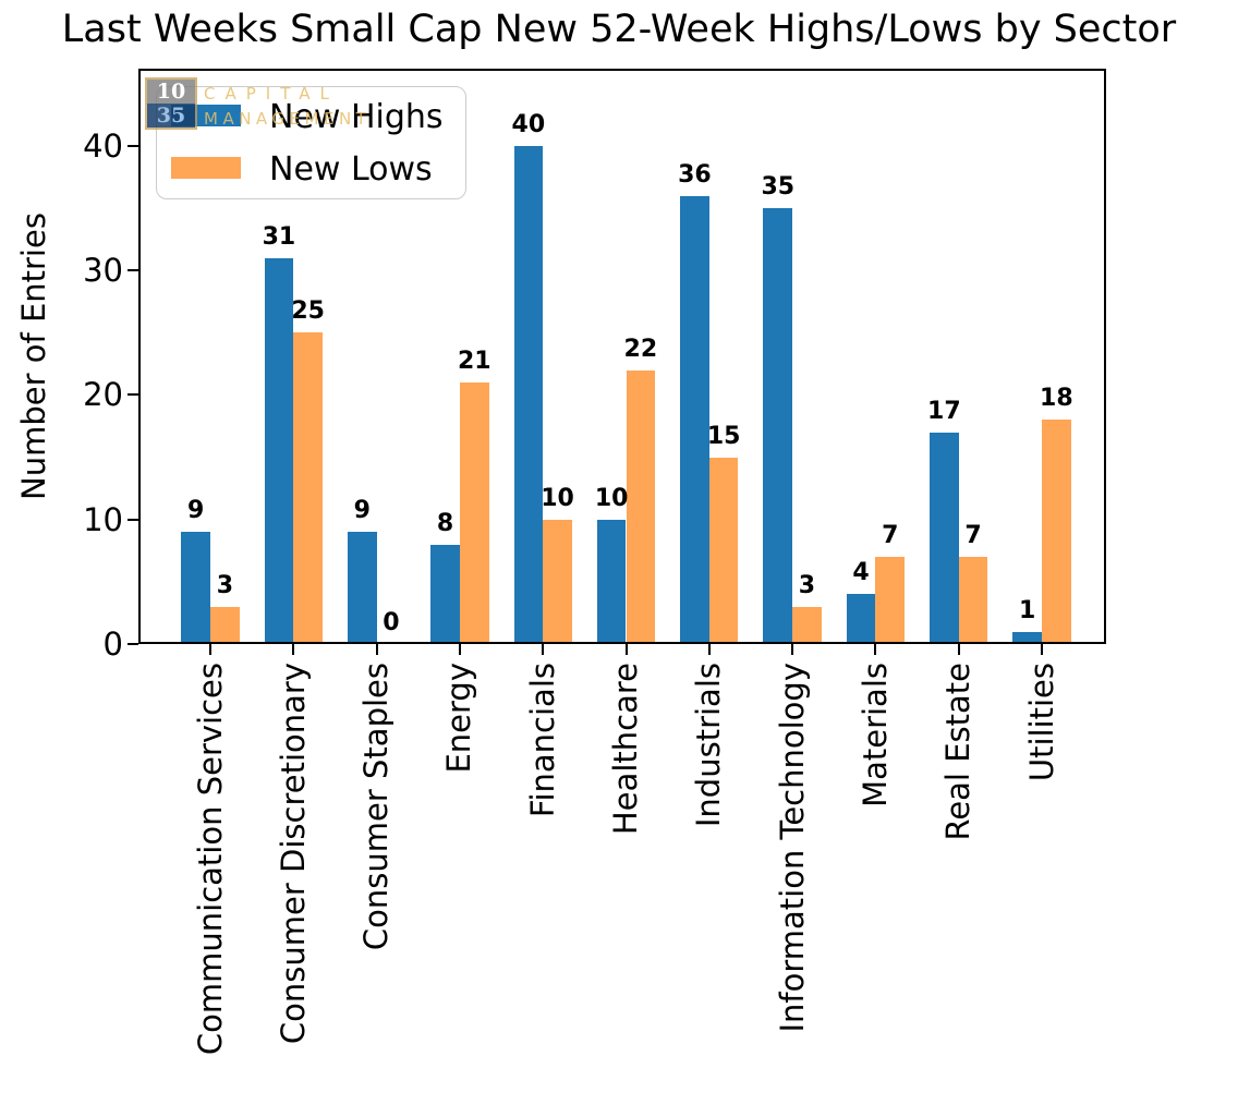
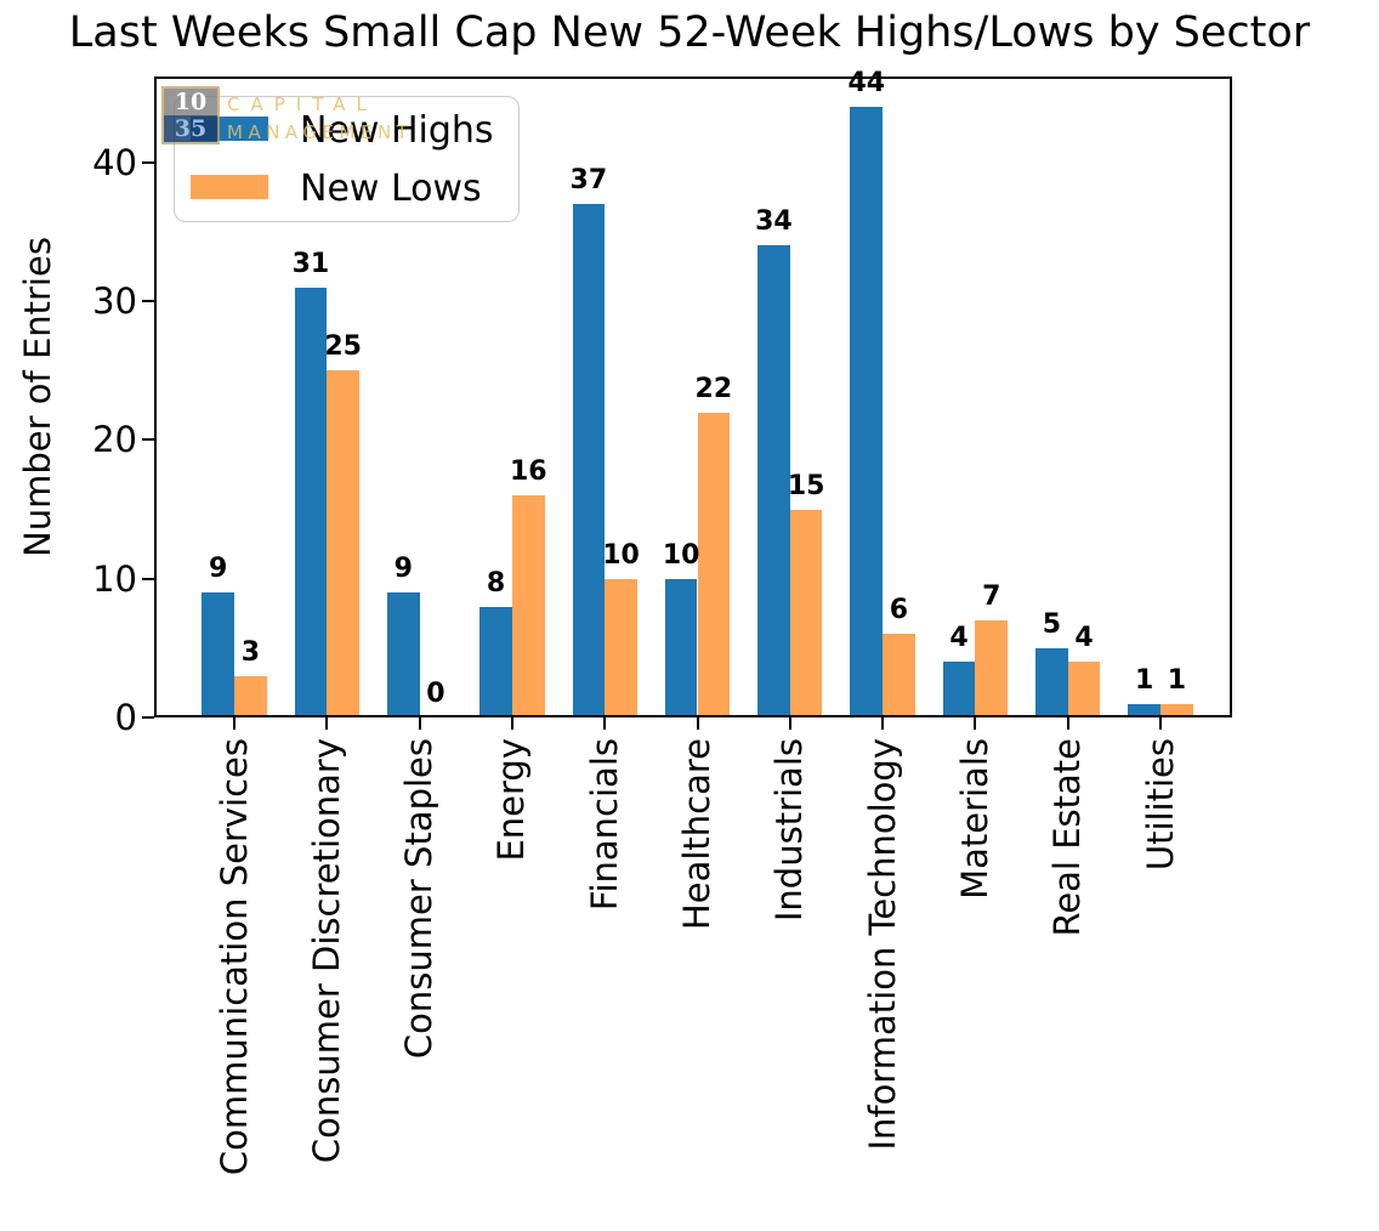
New Lows/Energy: 21 -> 16
New Highs/Financials: 40 -> 37
New Highs/Industrials: 36 -> 34
New Highs/Information Technology: 35 -> 44
New Lows/Information Technology: 3 -> 6
New Highs/Real Estate: 17 -> 5
New Lows/Real Estate: 7 -> 4
New Lows/Utilities: 18 -> 1
